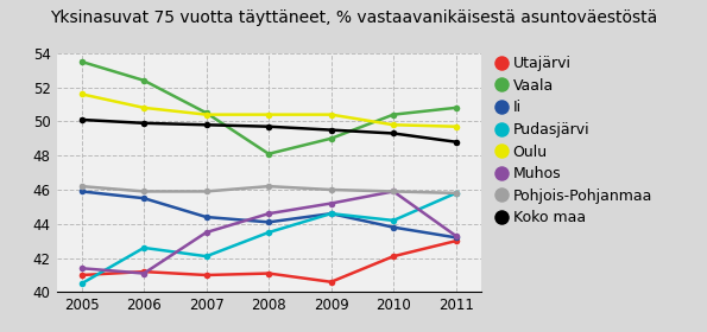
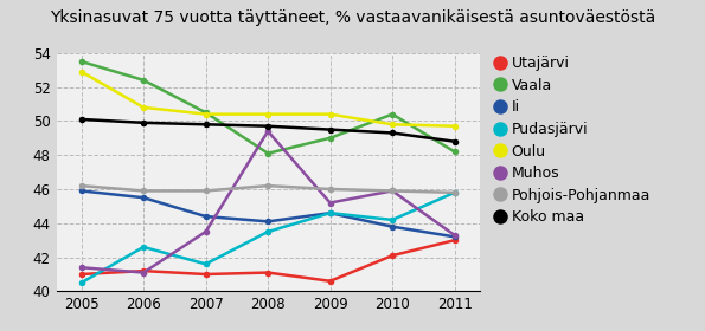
Oulu/2005: 51.6 -> 52.9
Pudasjärvi/2007: 42.1 -> 41.6
Muhos/2008: 44.6 -> 49.4
Vaala/2011: 50.8 -> 48.2
